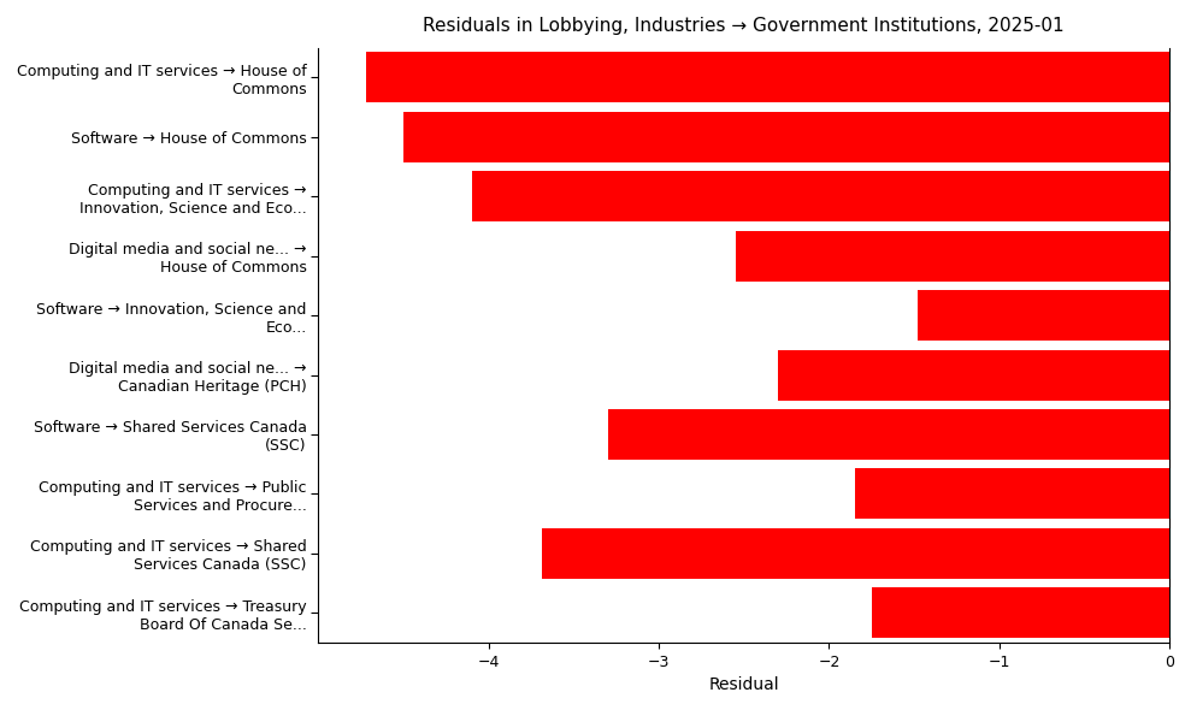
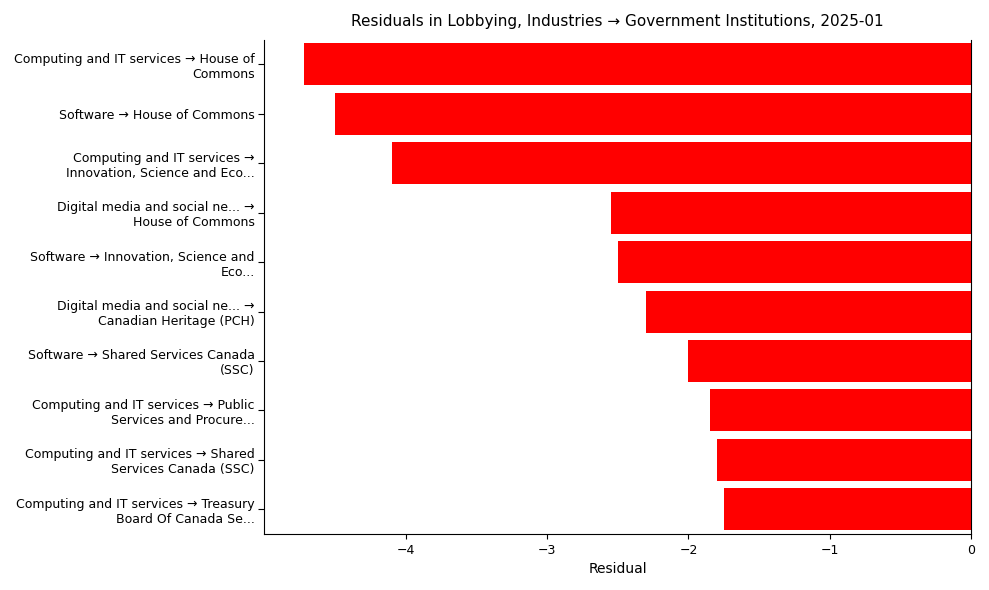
Software → Innovation, Science and Eco...: -1.48 -> -2.50
Software → Shared Services Canada (SSC): -3.30 -> -2.00
Computing and IT services → Shared Services Canada (SSC): -3.69 -> -1.80
